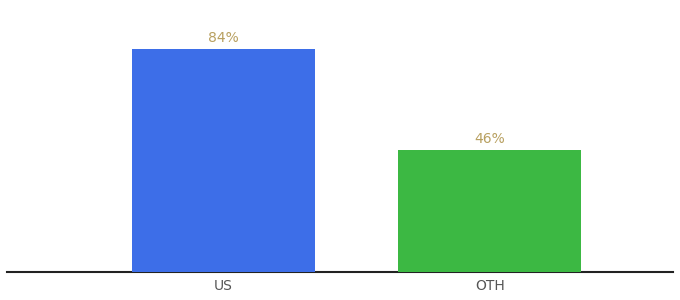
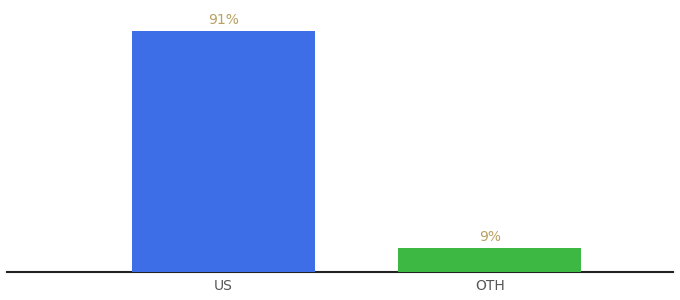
US: 84% -> 91%
OTH: 46% -> 9%
